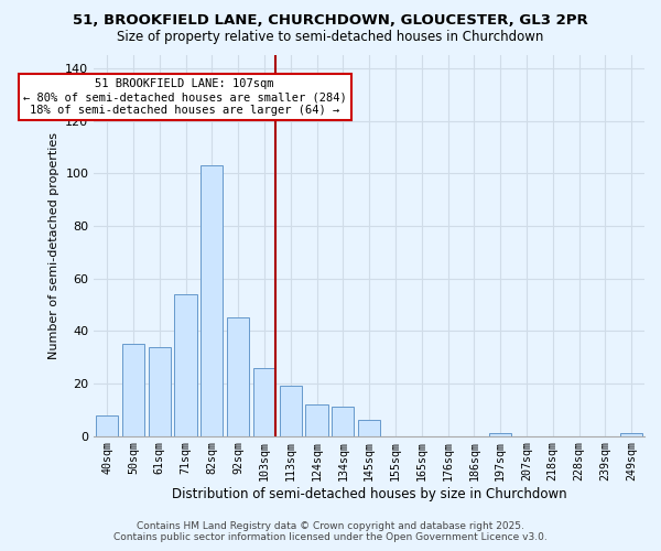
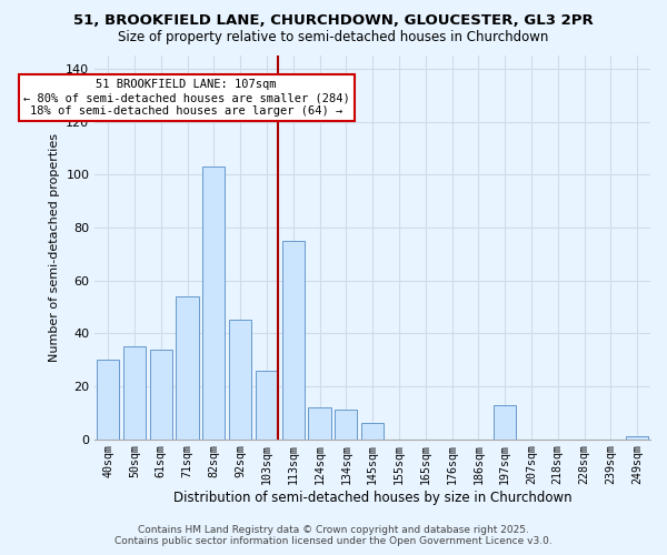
40sqm: 8 -> 30
113sqm: 19 -> 75
197sqm: 1 -> 13
